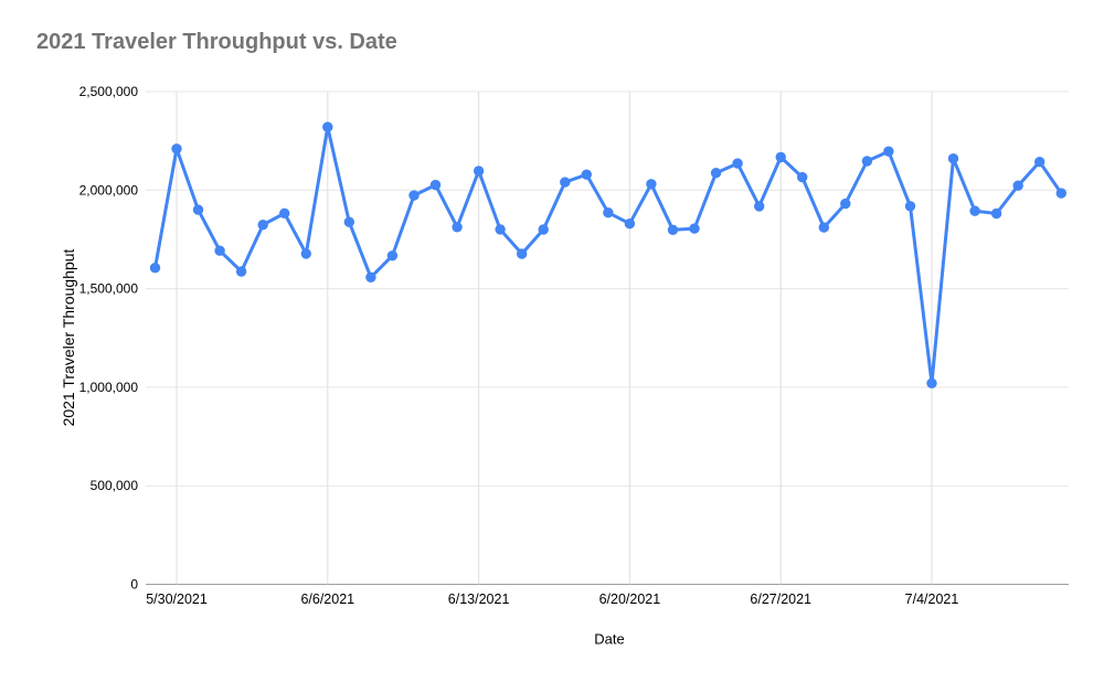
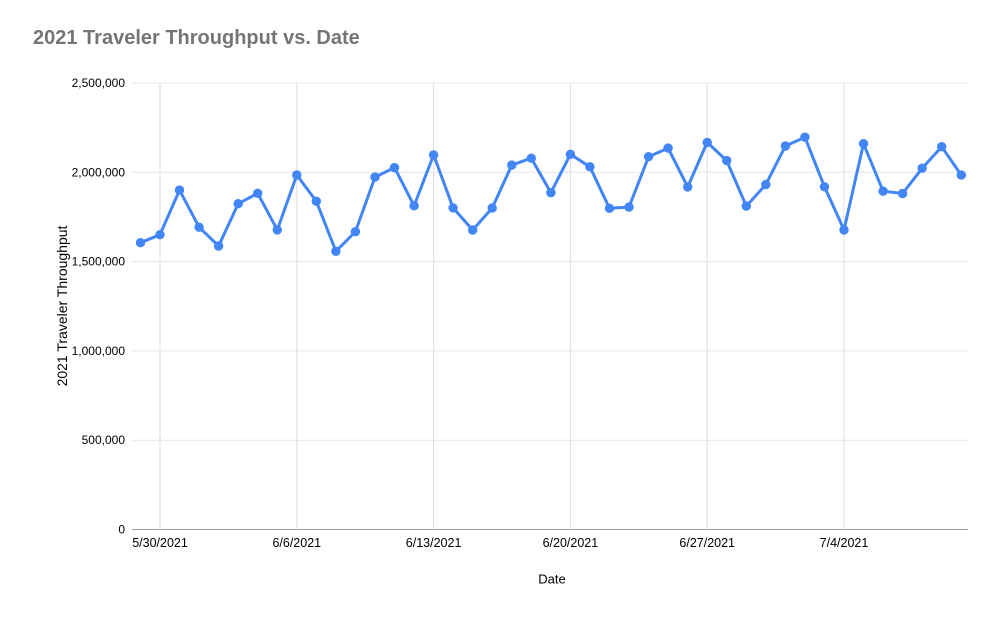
5/30/2021: 2210000 -> 1650000
6/6/2021: 2320000 -> 1980000
6/20/2021: 1830000 -> 2100000
7/4/2021: 1020000 -> 1680000
